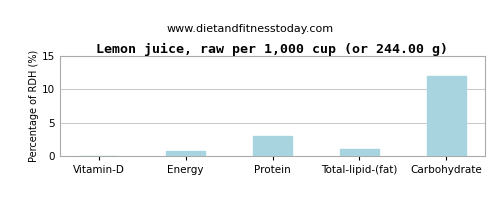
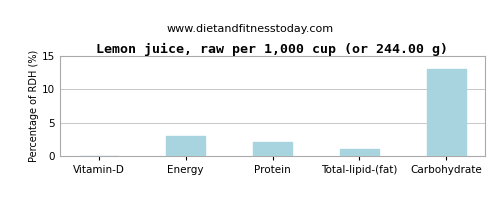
Energy: 0.8 -> 3.0
Protein: 3.0 -> 2.1
Carbohydrate: 12.0 -> 13.0
